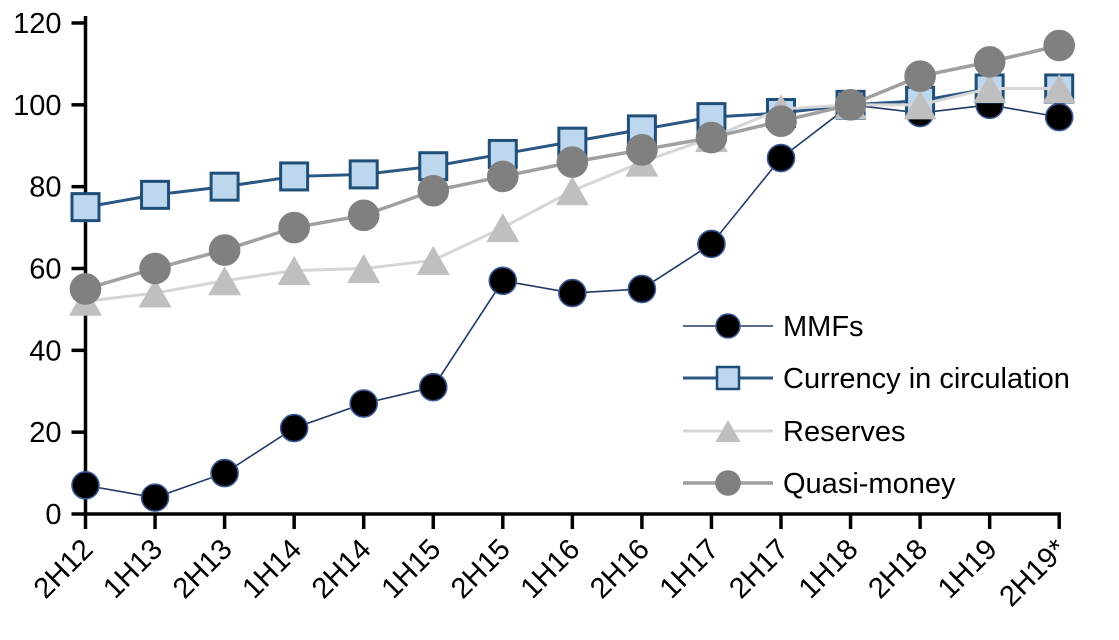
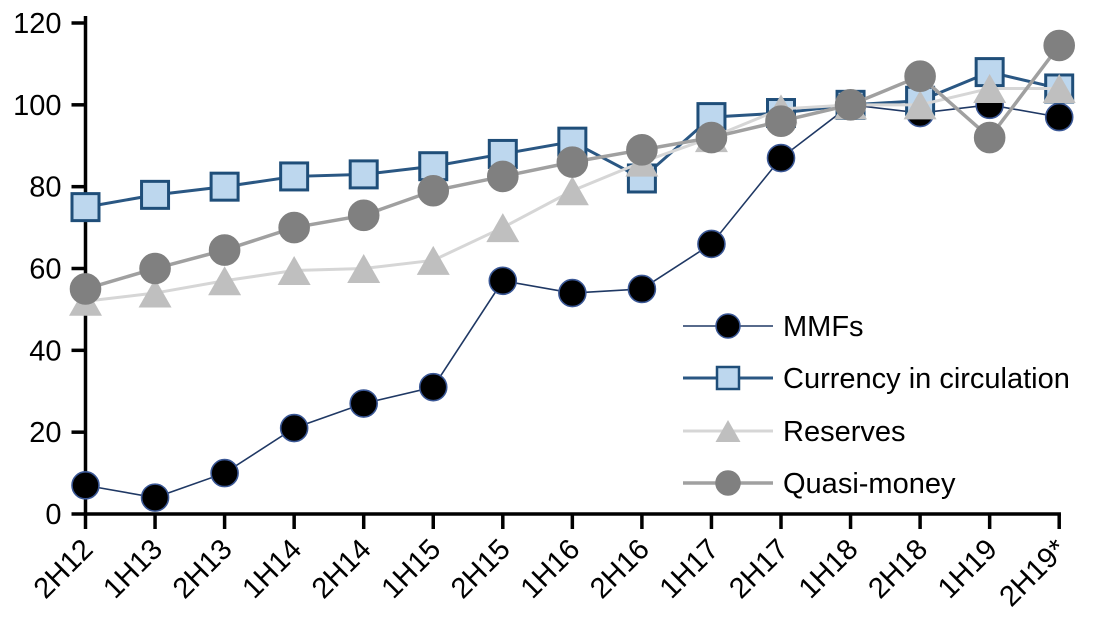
Currency in circulation/2H16: 94 -> 82
Currency in circulation/1H19: 104 -> 108
Quasi-money/1H19: 110 -> 92
